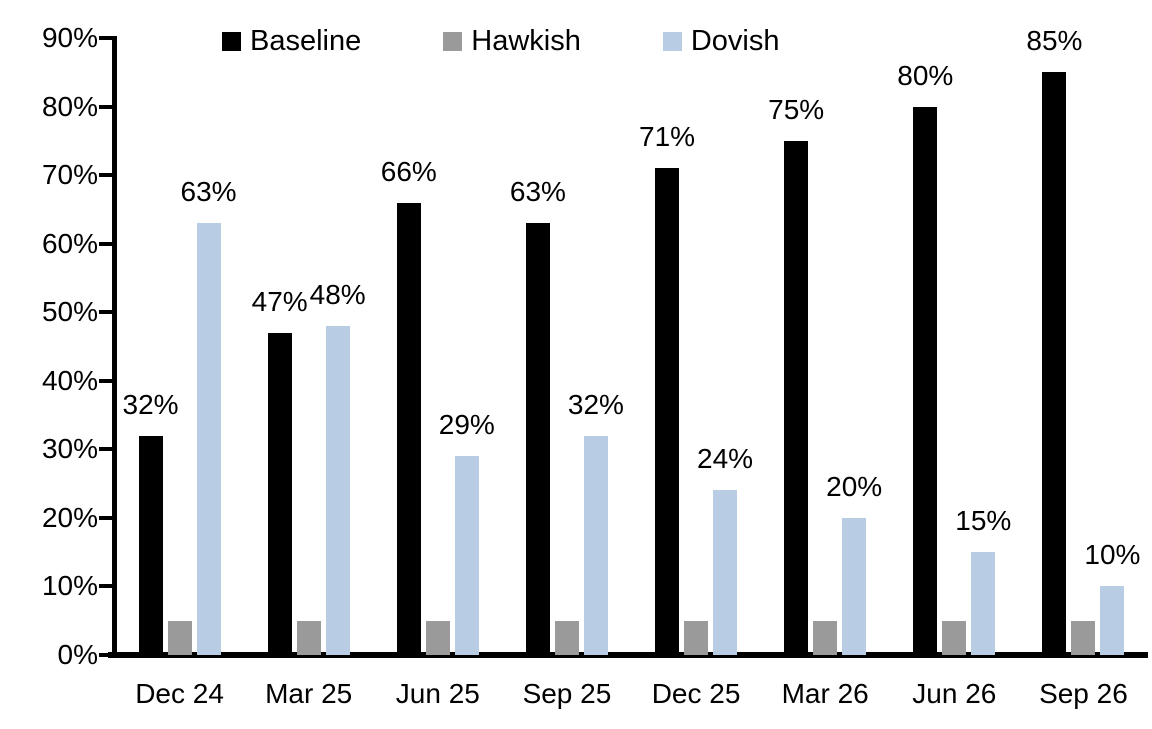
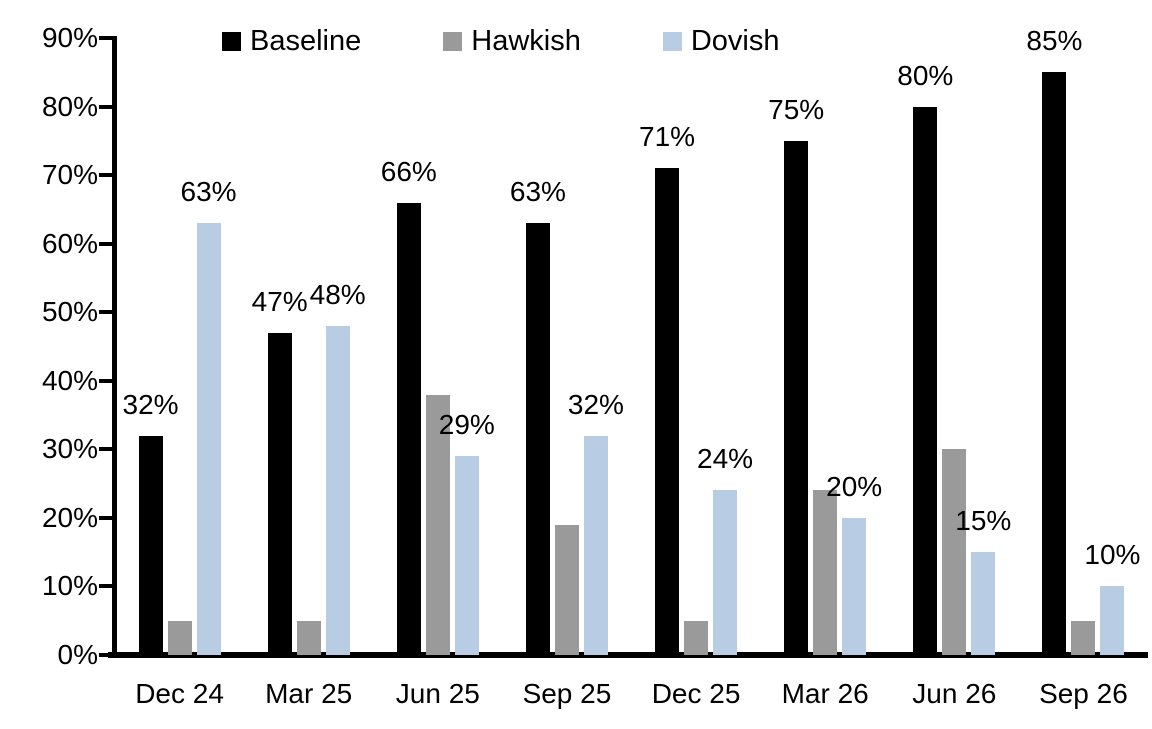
Hawkish/Jun 25: 5% -> 38%
Hawkish/Sep 25: 5% -> 19%
Hawkish/Mar 26: 5% -> 24%
Hawkish/Jun 26: 5% -> 30%
